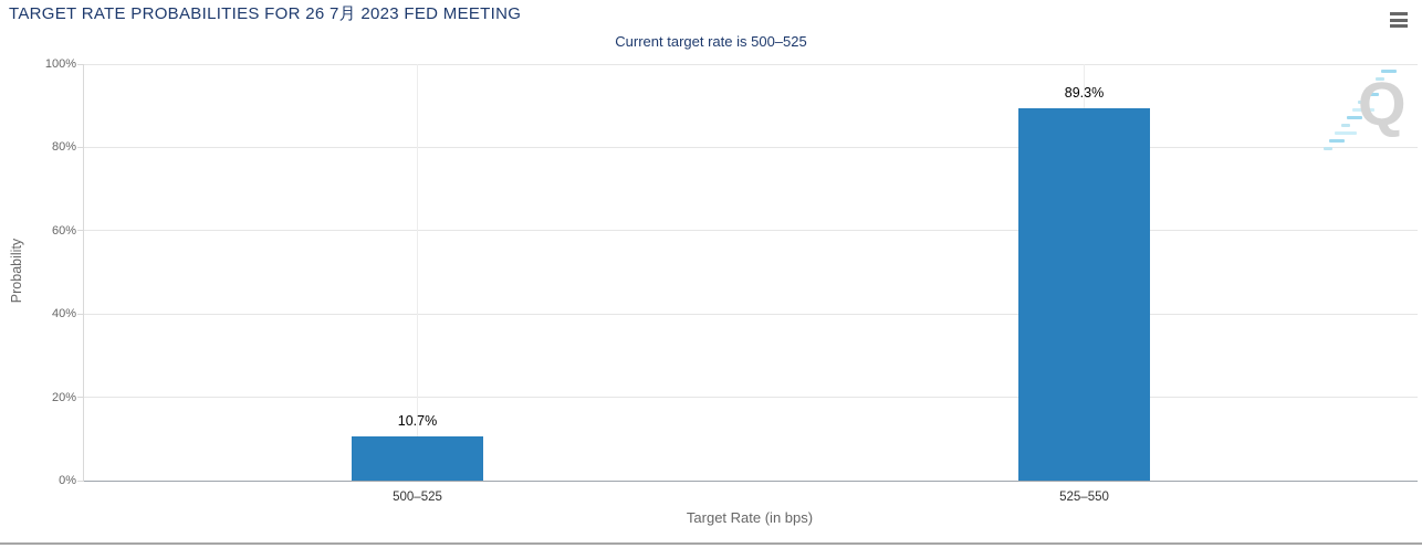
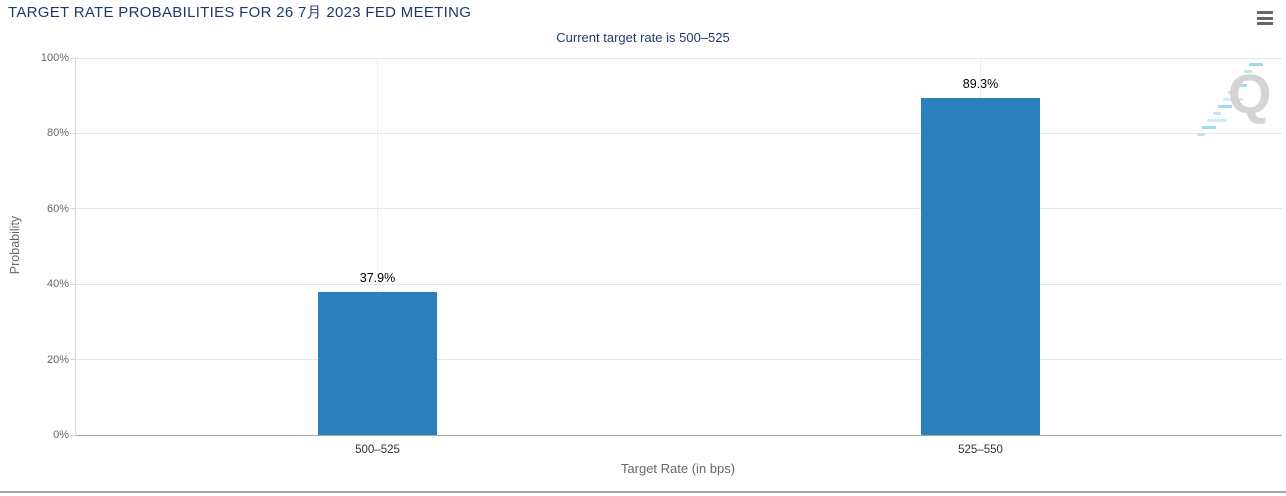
500–525: 10.7% -> 37.9%
